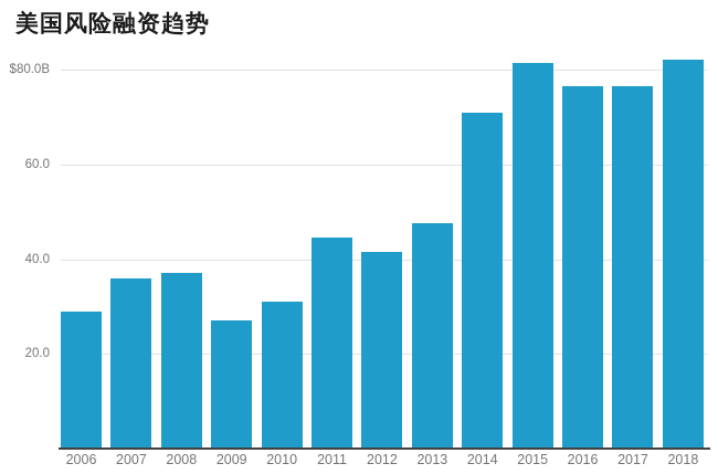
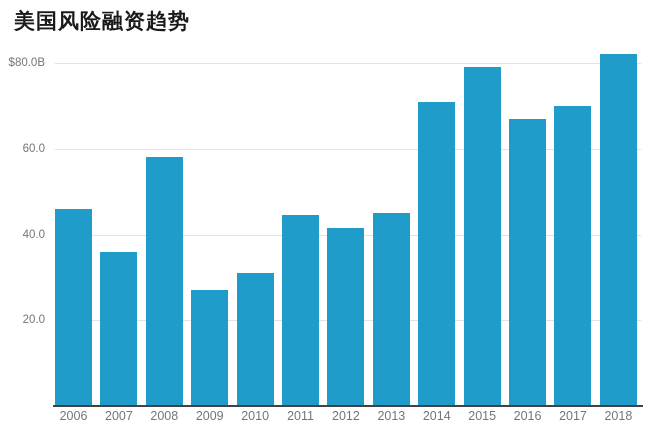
2006: $29B -> $46B
2008: $37B -> $58B
2013: $48B -> $45B
2015: $82B -> $79B
2016: $76B -> $67B
2017: $76B -> $70B
